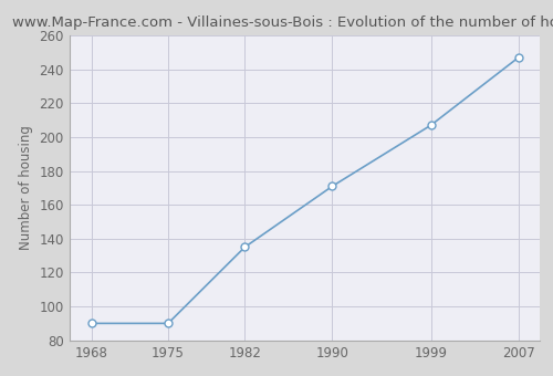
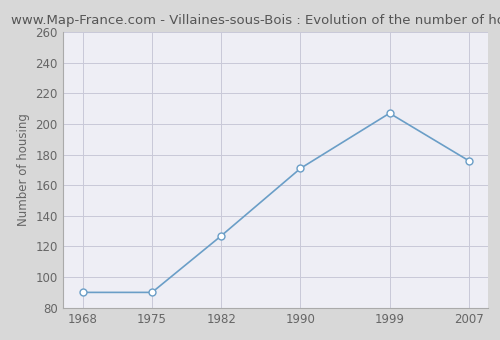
1982: 135 -> 127
2007: 247 -> 176
